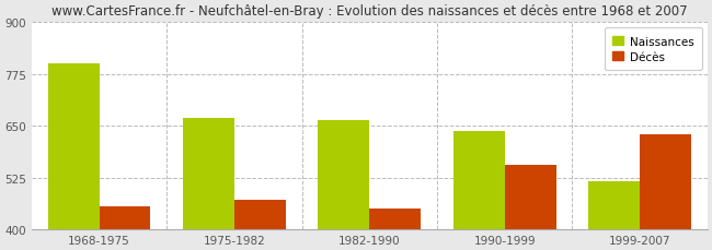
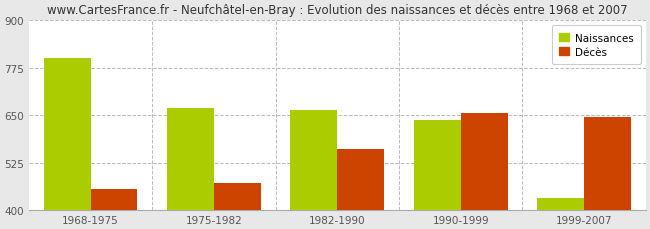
Décès/1982-1990: 450 -> 560
Décès/1990-1999: 555 -> 655
Naissances/1999-2007: 515 -> 432
Décès/1999-2007: 630 -> 645
